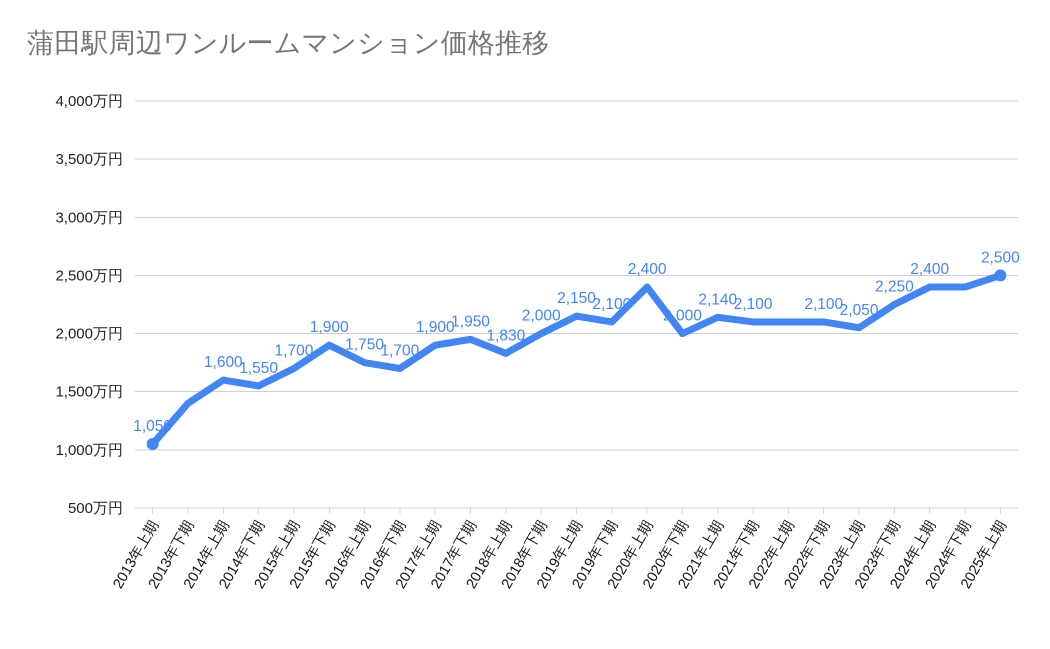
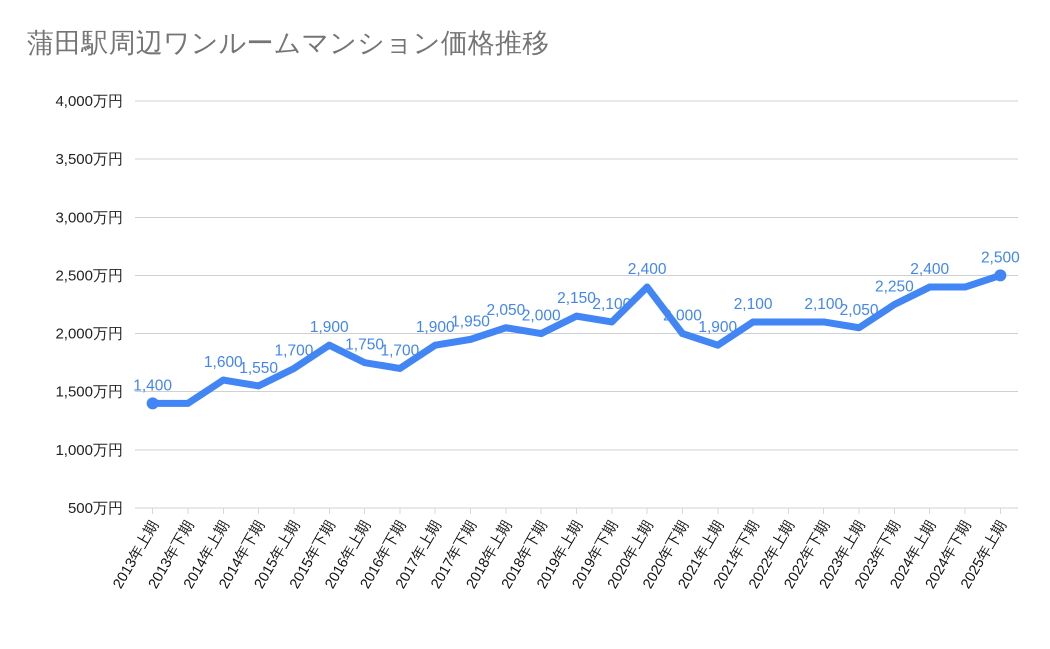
2013年上期: 1,050 -> 1,400
2018年上期: 1,830 -> 2,050
2021年上期: 2,140 -> 1,900
